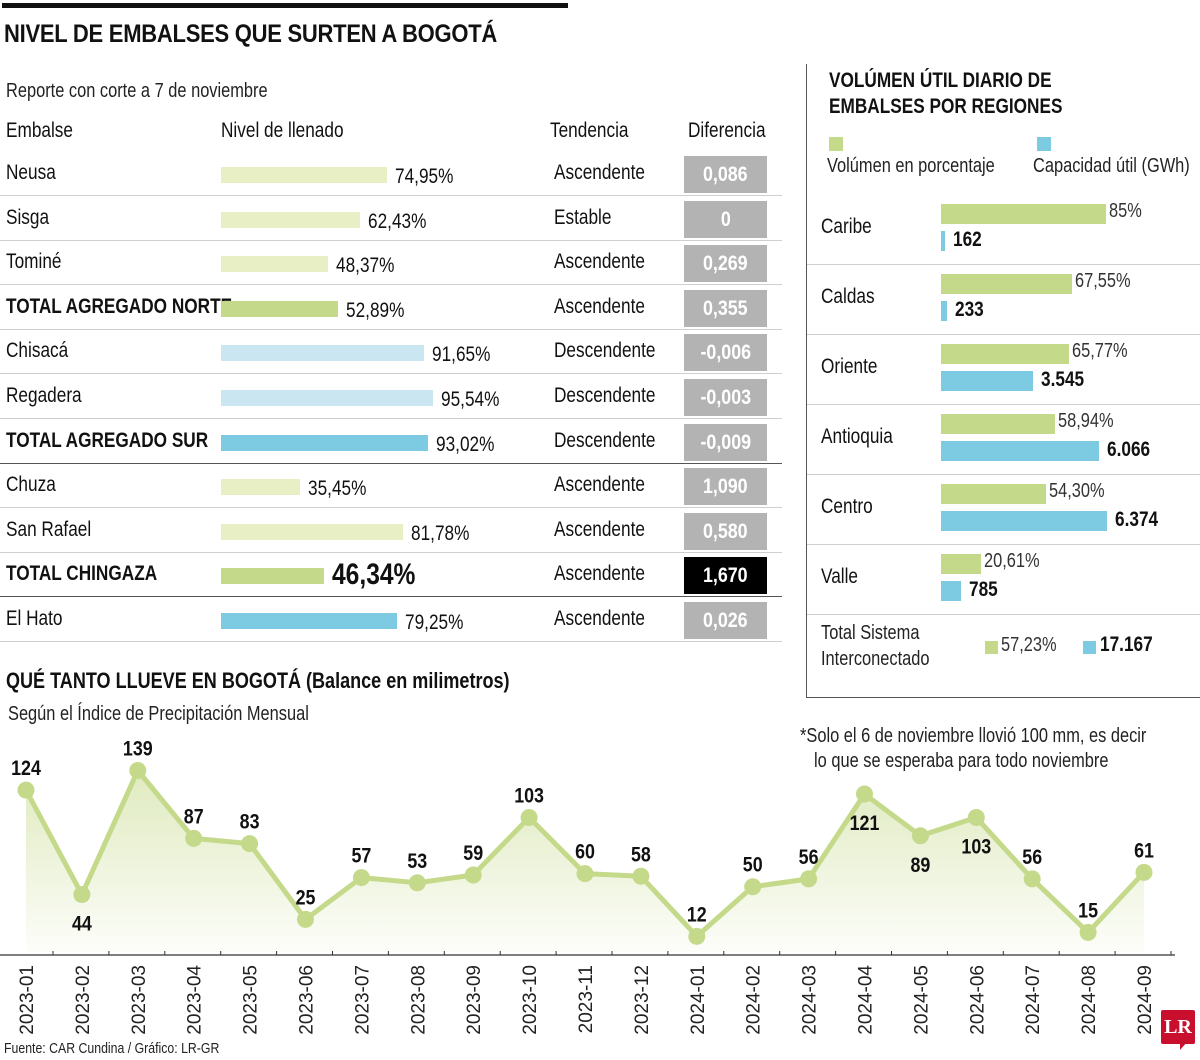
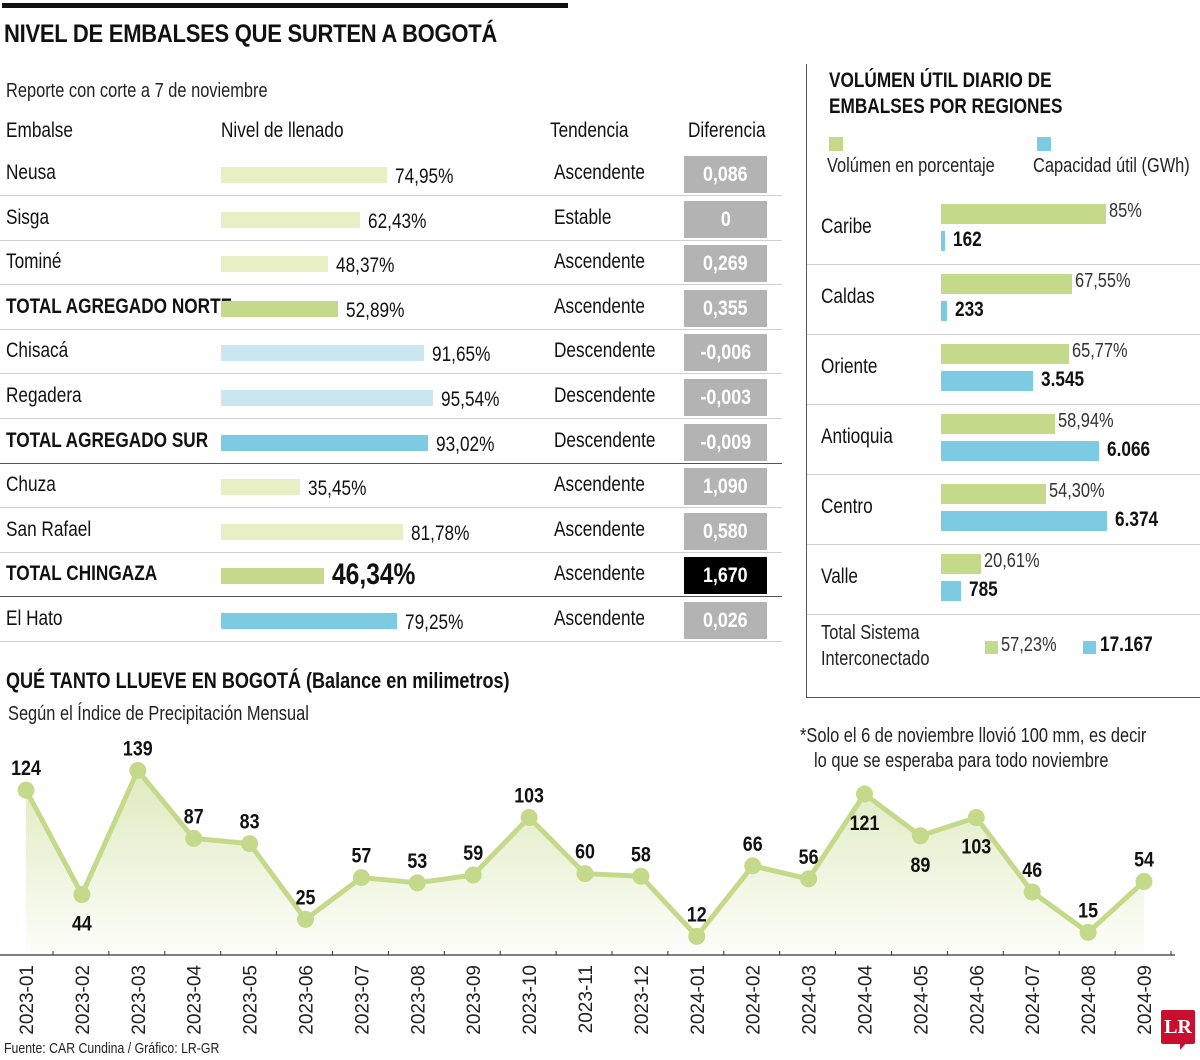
2024-02: 50 -> 66
2024-07: 56 -> 46
2024-09: 61 -> 54
